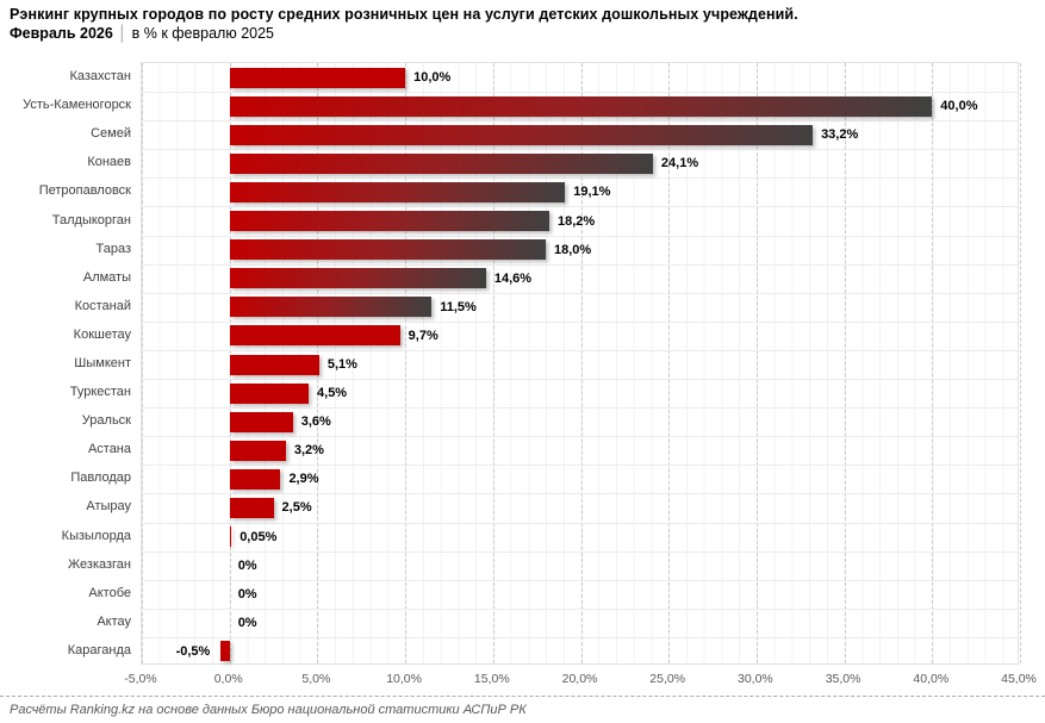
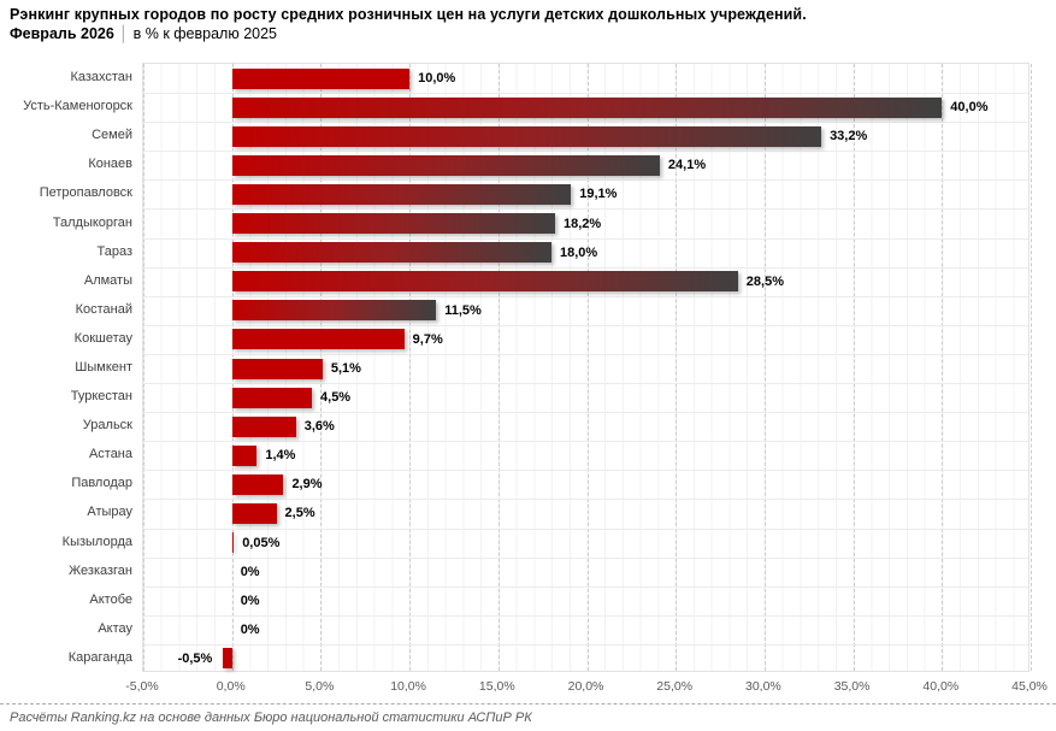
Алматы: 14,6% -> 28,5%
Астана: 3,2% -> 1,4%
